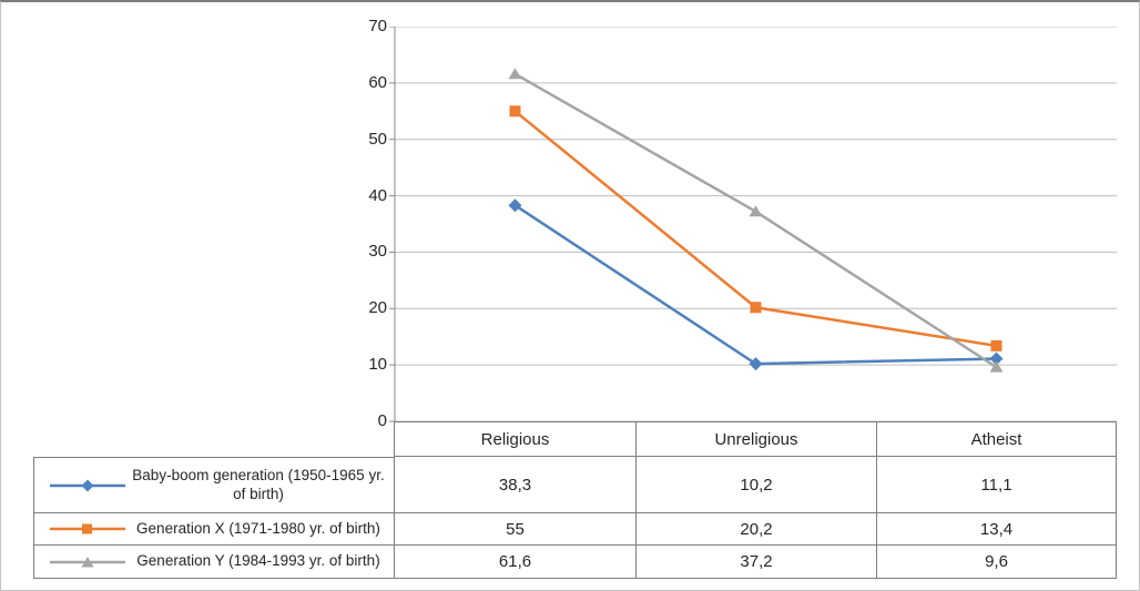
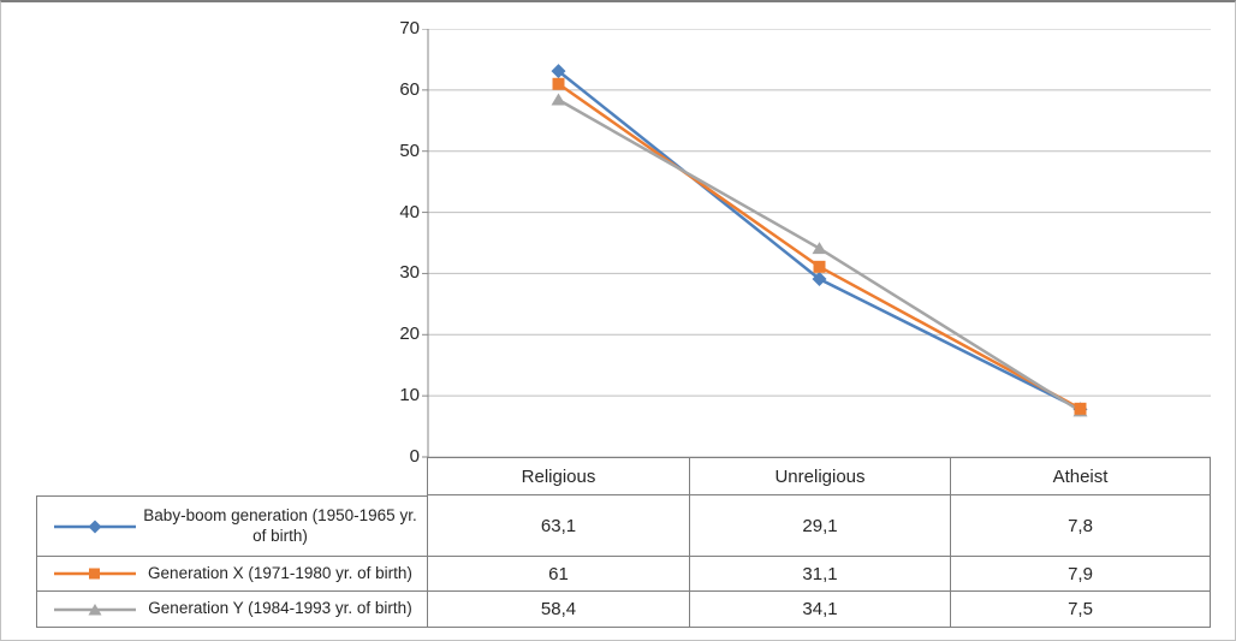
Baby-boom generation (1950-1965 yr. of birth)/Religious: 38,3 -> 63,1
Generation X (1971-1980 yr. of birth)/Religious: 55 -> 61
Generation Y (1984-1993 yr. of birth)/Religious: 61,6 -> 58,4
Baby-boom generation (1950-1965 yr. of birth)/Unreligious: 10,2 -> 29,1
Generation X (1971-1980 yr. of birth)/Unreligious: 20,2 -> 31,1
Generation Y (1984-1993 yr. of birth)/Unreligious: 37,2 -> 34,1
Baby-boom generation (1950-1965 yr. of birth)/Atheist: 11,1 -> 7,8
Generation X (1971-1980 yr. of birth)/Atheist: 13,4 -> 7,9
Generation Y (1984-1993 yr. of birth)/Atheist: 9,6 -> 7,5
